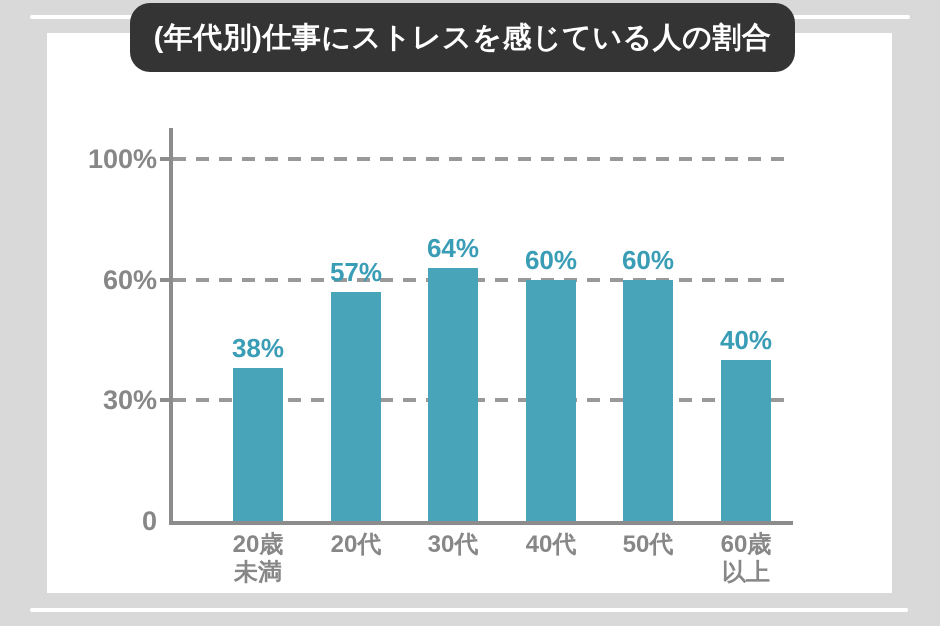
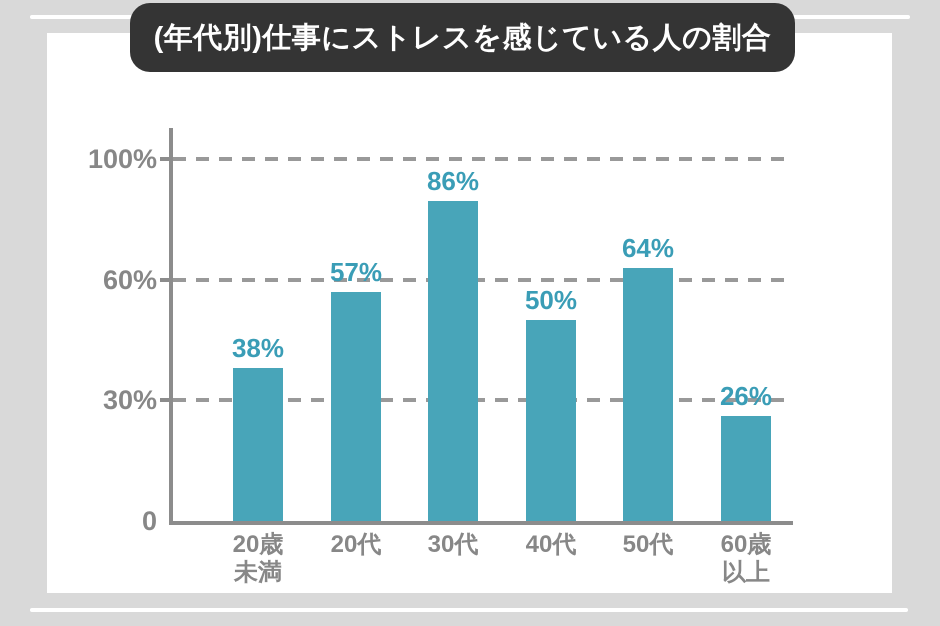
30代: 64% -> 86%
40代: 60% -> 50%
50代: 60% -> 64%
60歳 以上: 40% -> 26%
